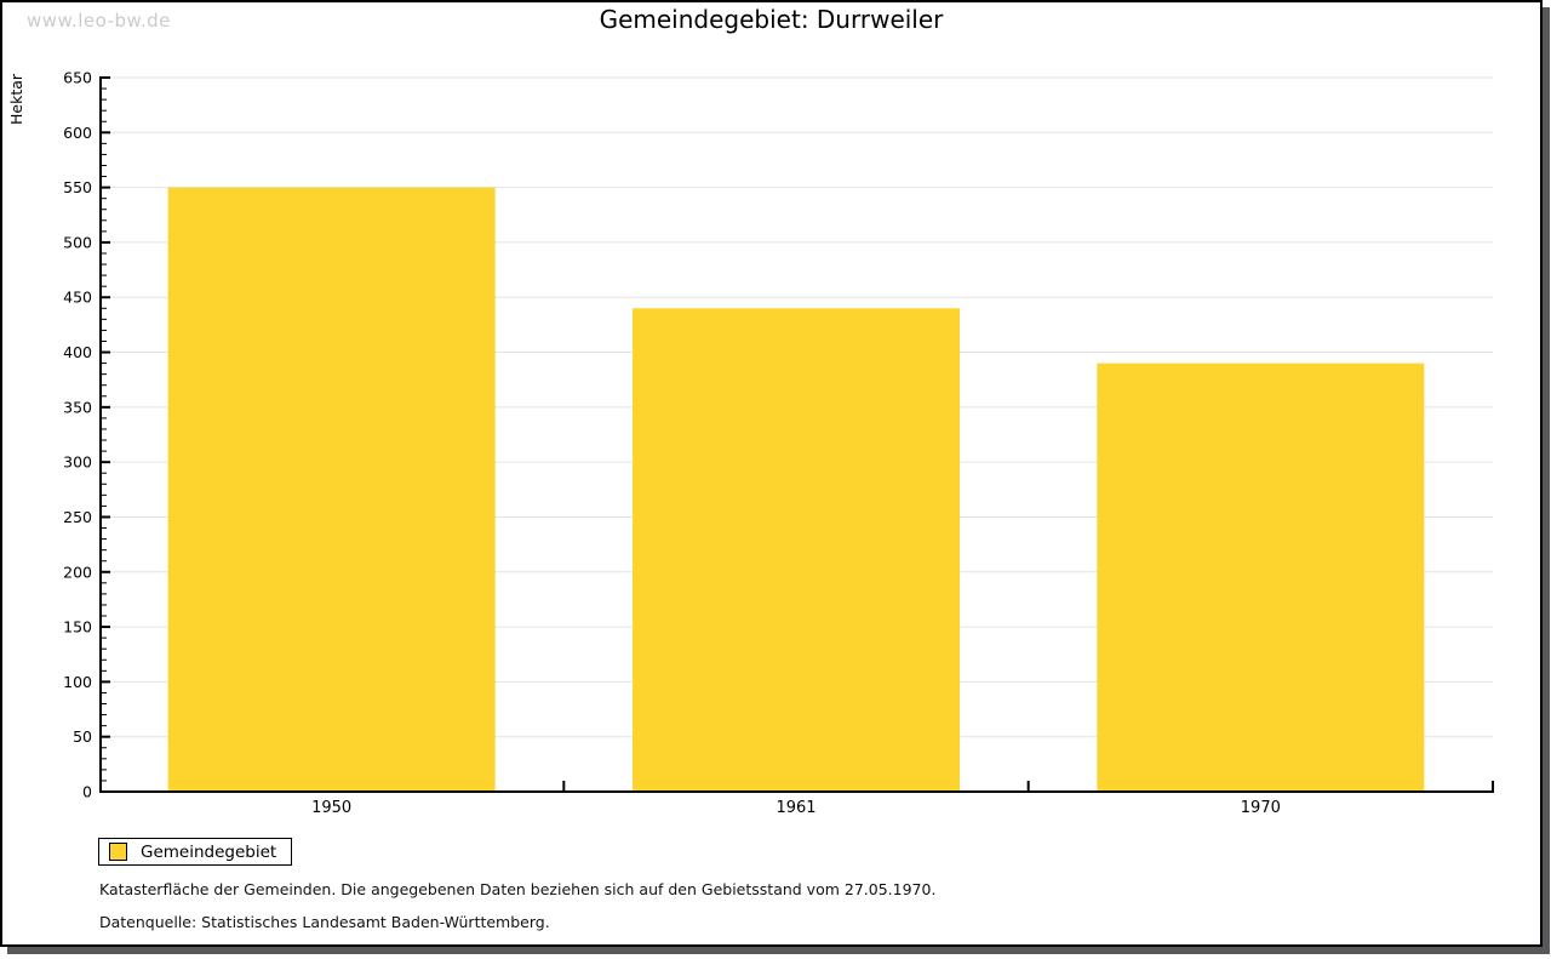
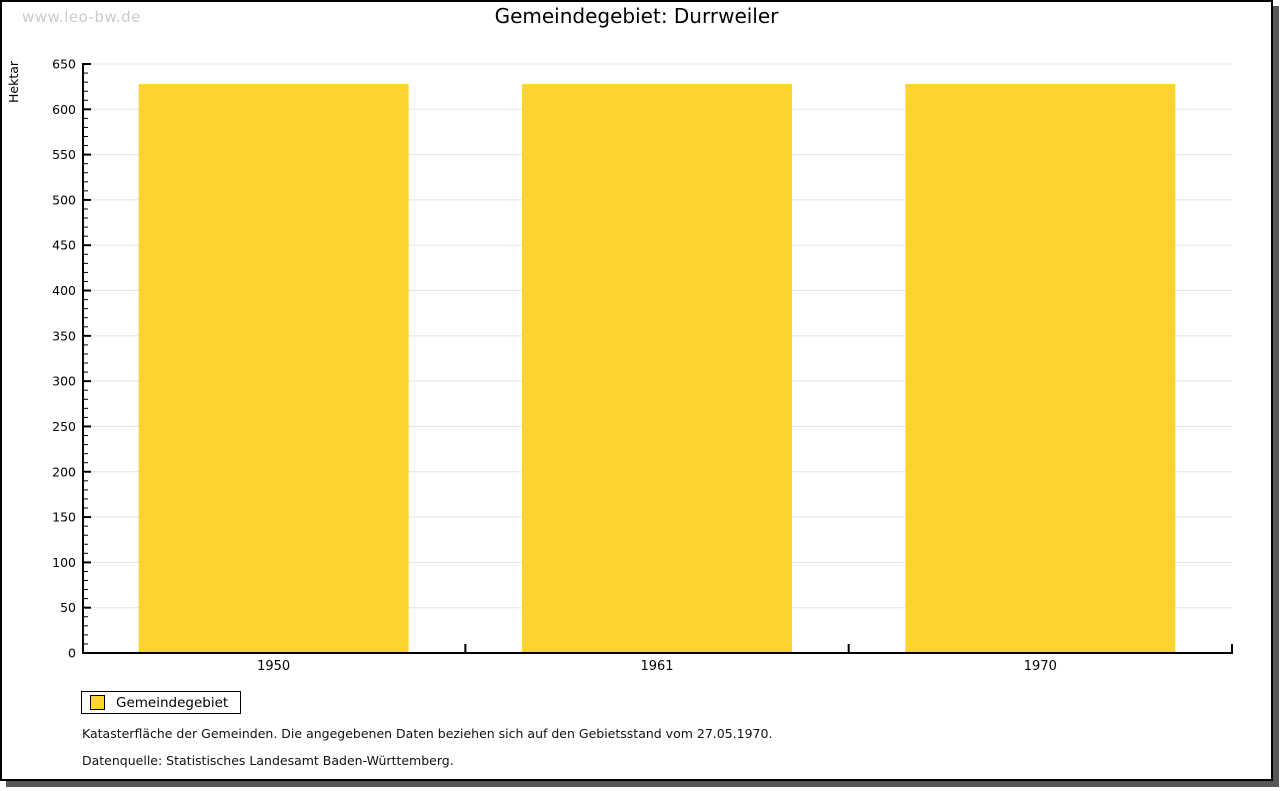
1950: 550 -> 630
1961: 440 -> 630
1970: 390 -> 630
